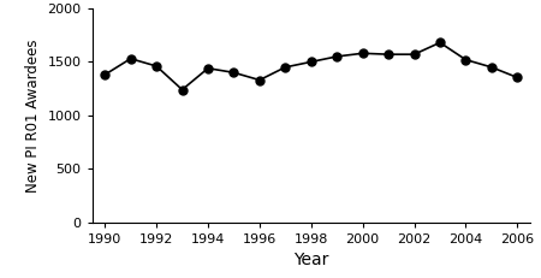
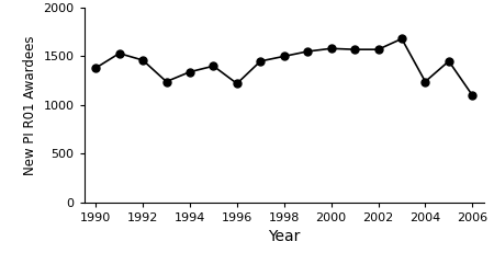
1994: 1440 -> 1340
1996: 1330 -> 1220
2004: 1520 -> 1240
2006: 1350 -> 1100
